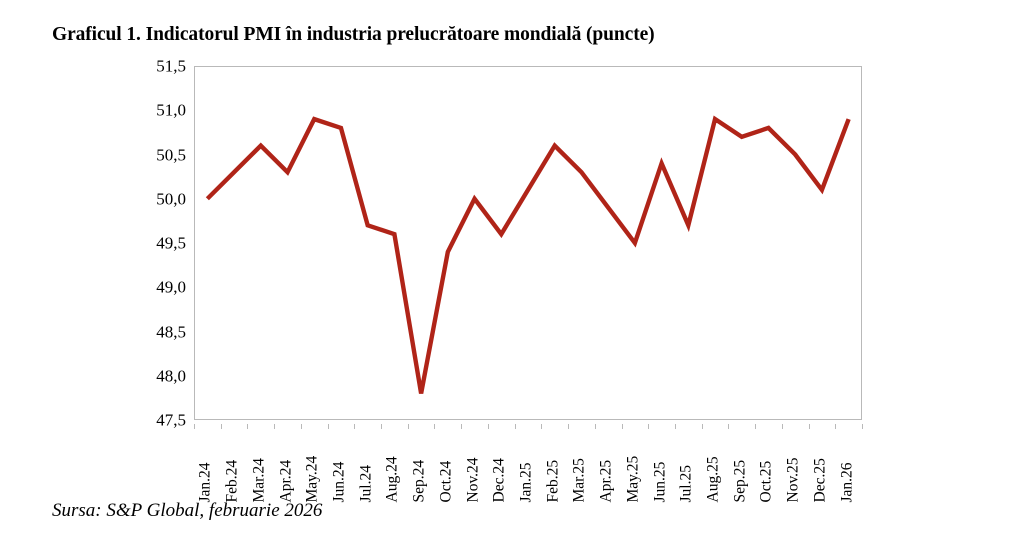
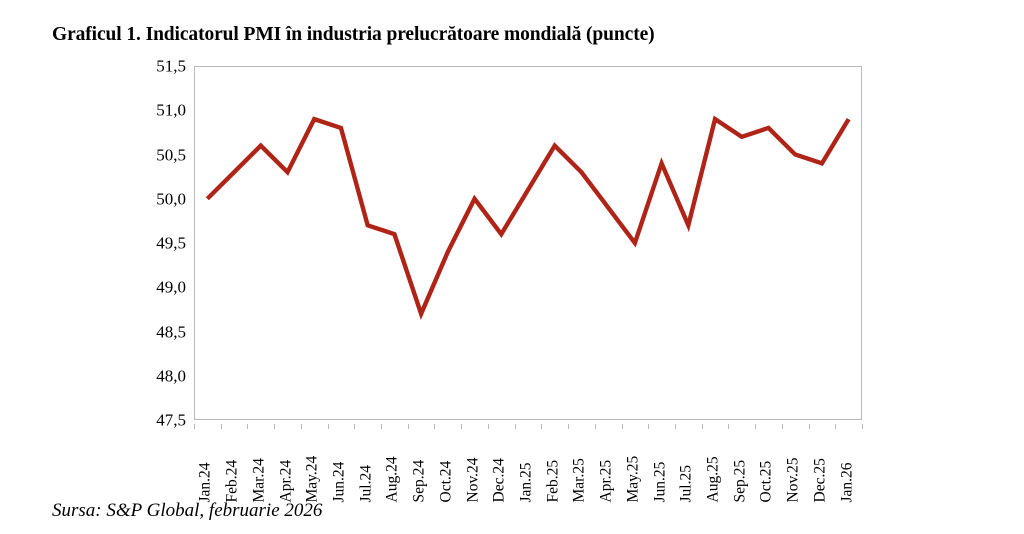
Sep.24: 47,8 -> 48,7
Dec.25: 50,1 -> 50,4
